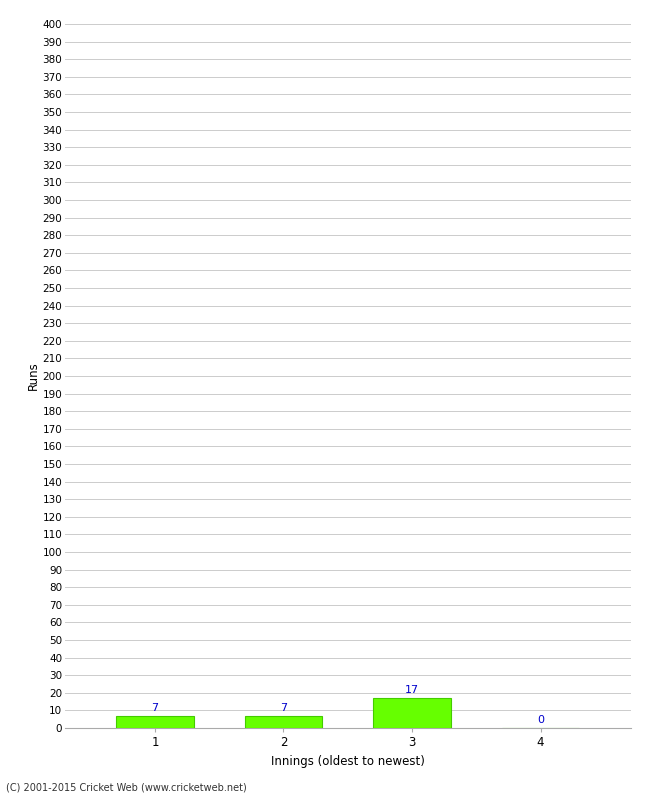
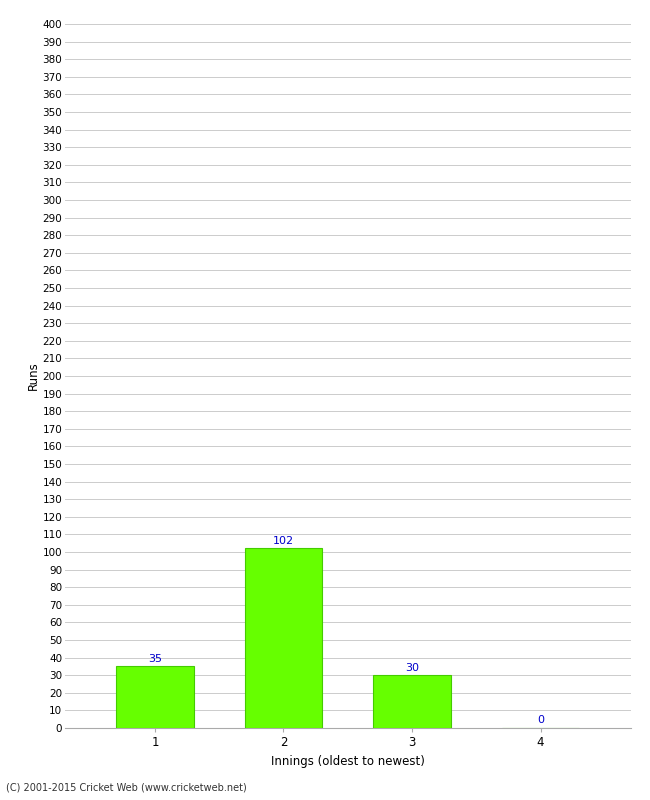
1: 7 -> 35
2: 7 -> 102
3: 17 -> 30
